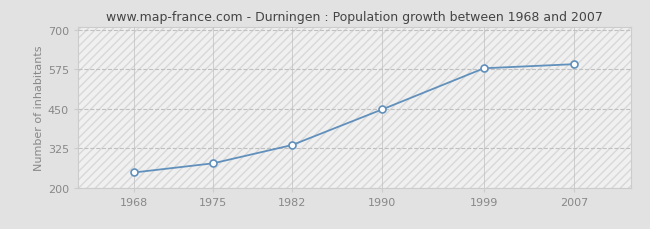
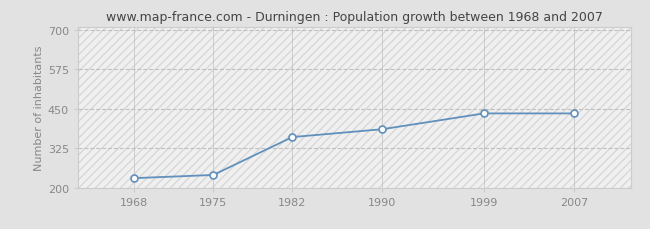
1968: 248 -> 230
1975: 277 -> 240
1982: 335 -> 360
1990: 448 -> 385
1999: 578 -> 435
2007: 591 -> 435
